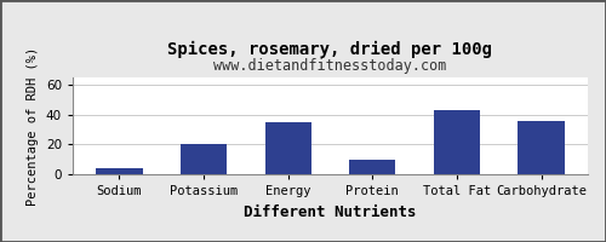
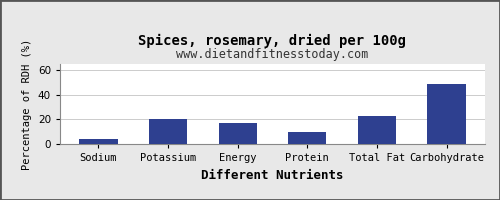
Energy: 35 -> 17
Total Fat: 43 -> 23
Carbohydrate: 36 -> 49
